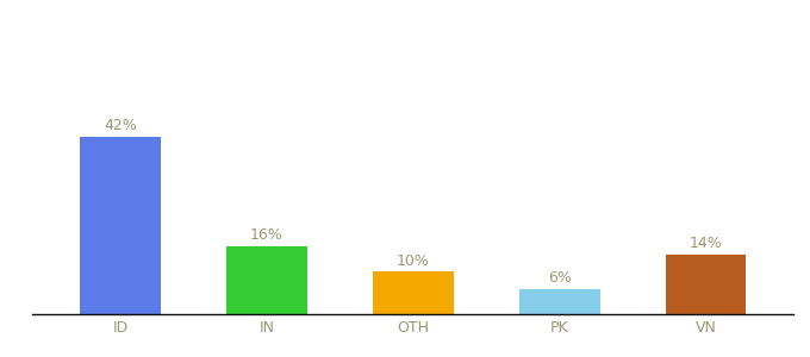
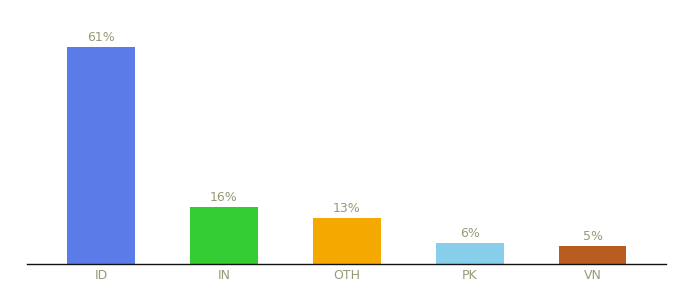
ID: 42% -> 61%
OTH: 10% -> 13%
VN: 14% -> 5%
